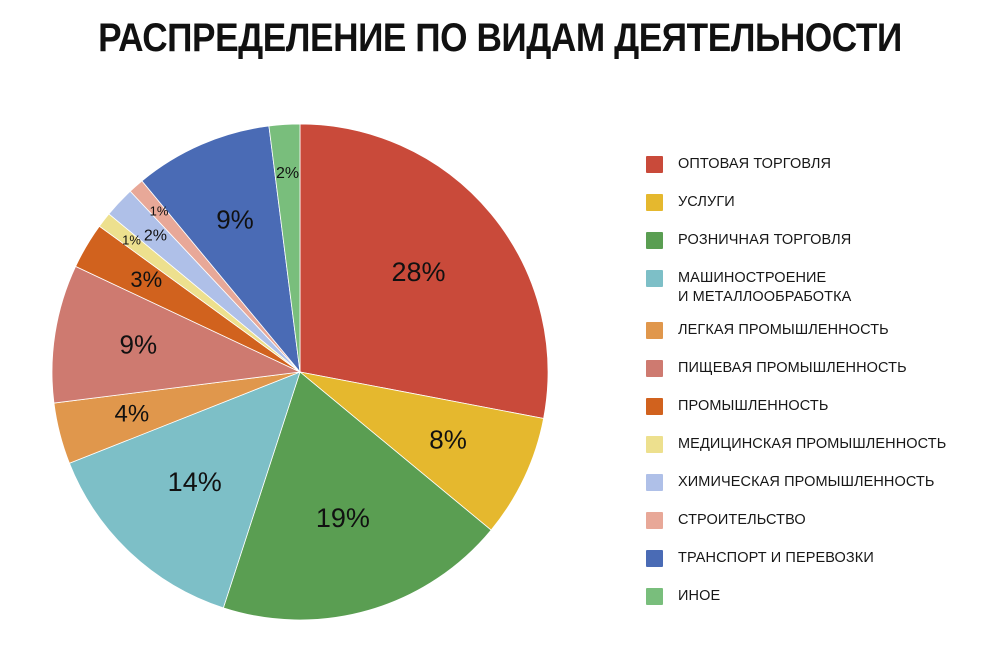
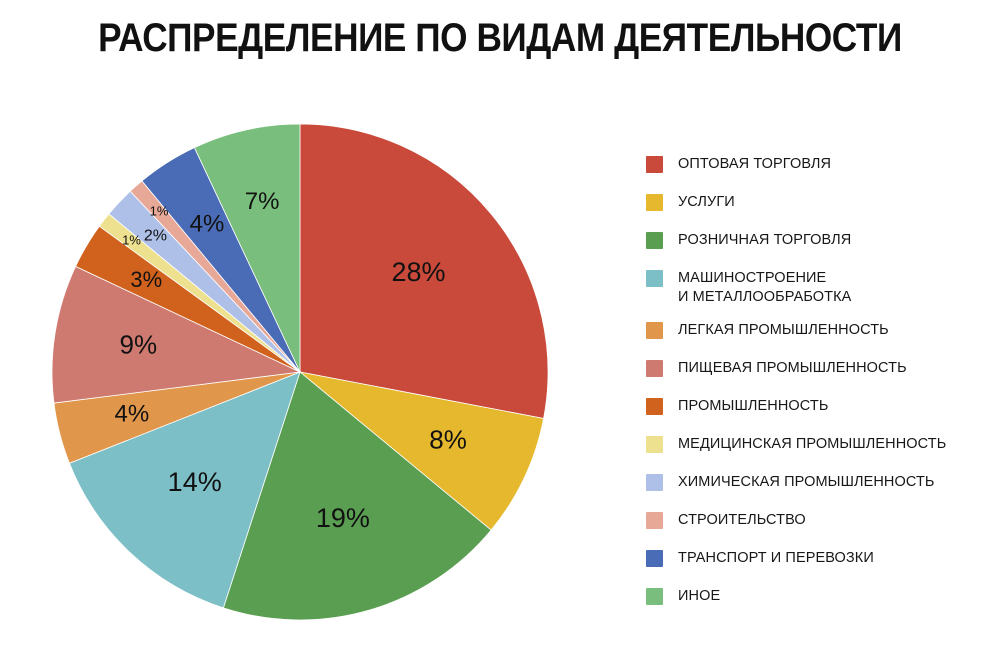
ТРАНСПОРТ И ПЕРЕВОЗКИ: 9% -> 4%
ИНОЕ: 2% -> 7%
